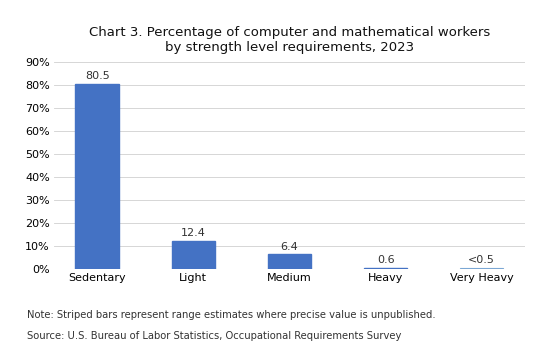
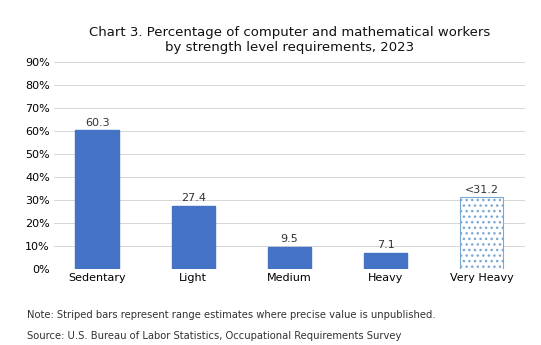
Sedentary: 80.5 -> 60.3
Light: 12.4 -> 27.4
Medium: 6.4 -> 9.5
Heavy: 0.6 -> 7.1
Very Heavy: <0.5 -> <31.2
